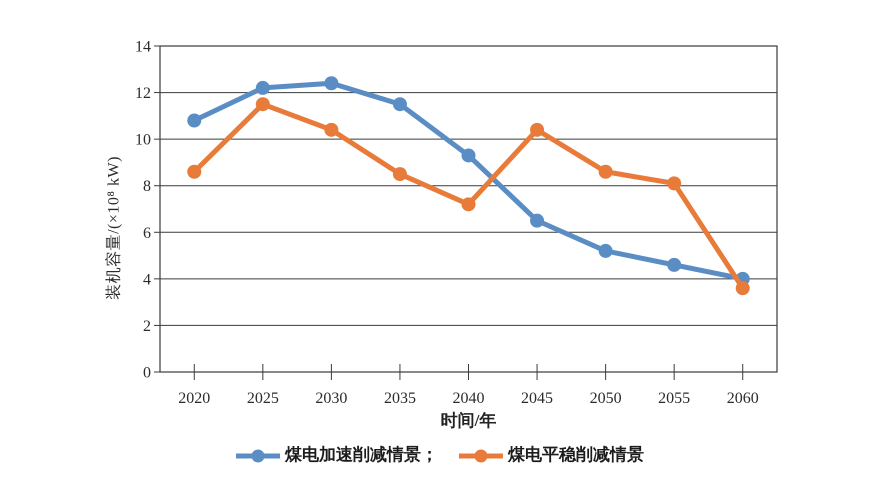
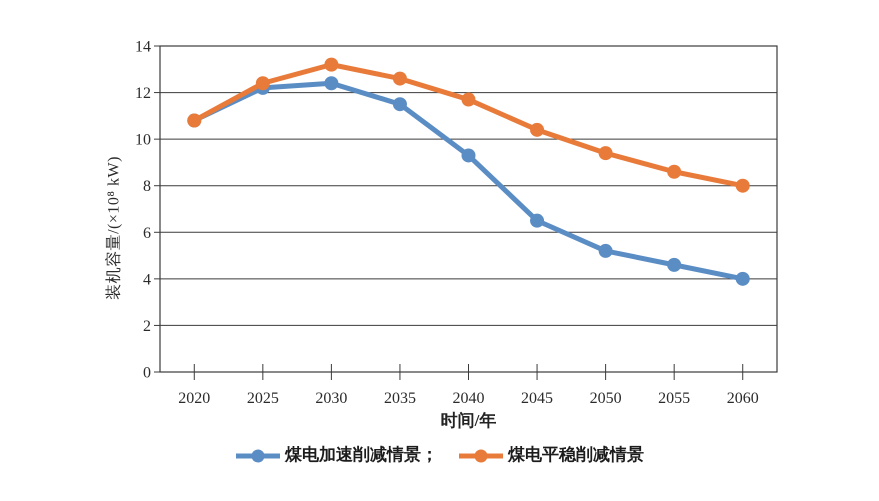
煤电平稳削减情景/2020: 8.6 -> 10.8
煤电平稳削减情景/2025: 11.5 -> 12.4
煤电平稳削减情景/2030: 10.4 -> 13.2
煤电平稳削减情景/2035: 8.5 -> 12.6
煤电平稳削减情景/2040: 7.2 -> 11.7
煤电平稳削减情景/2050: 8.6 -> 9.4
煤电平稳削减情景/2055: 8.1 -> 8.6
煤电平稳削减情景/2060: 3.6 -> 8.0
